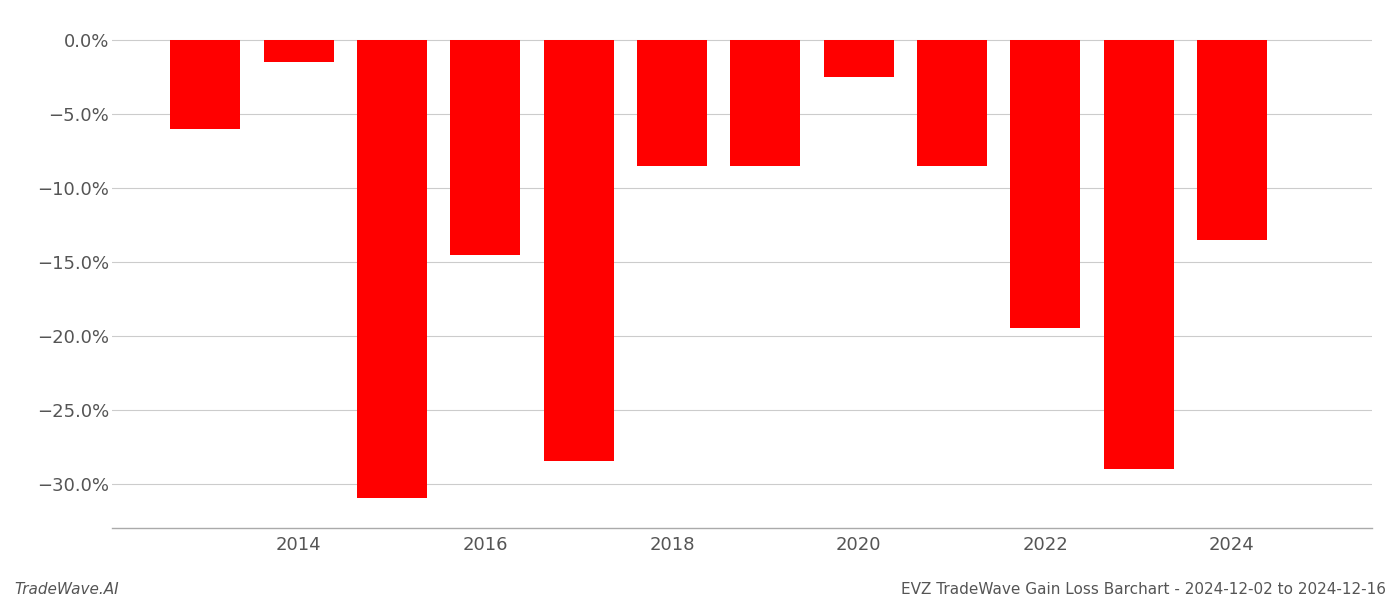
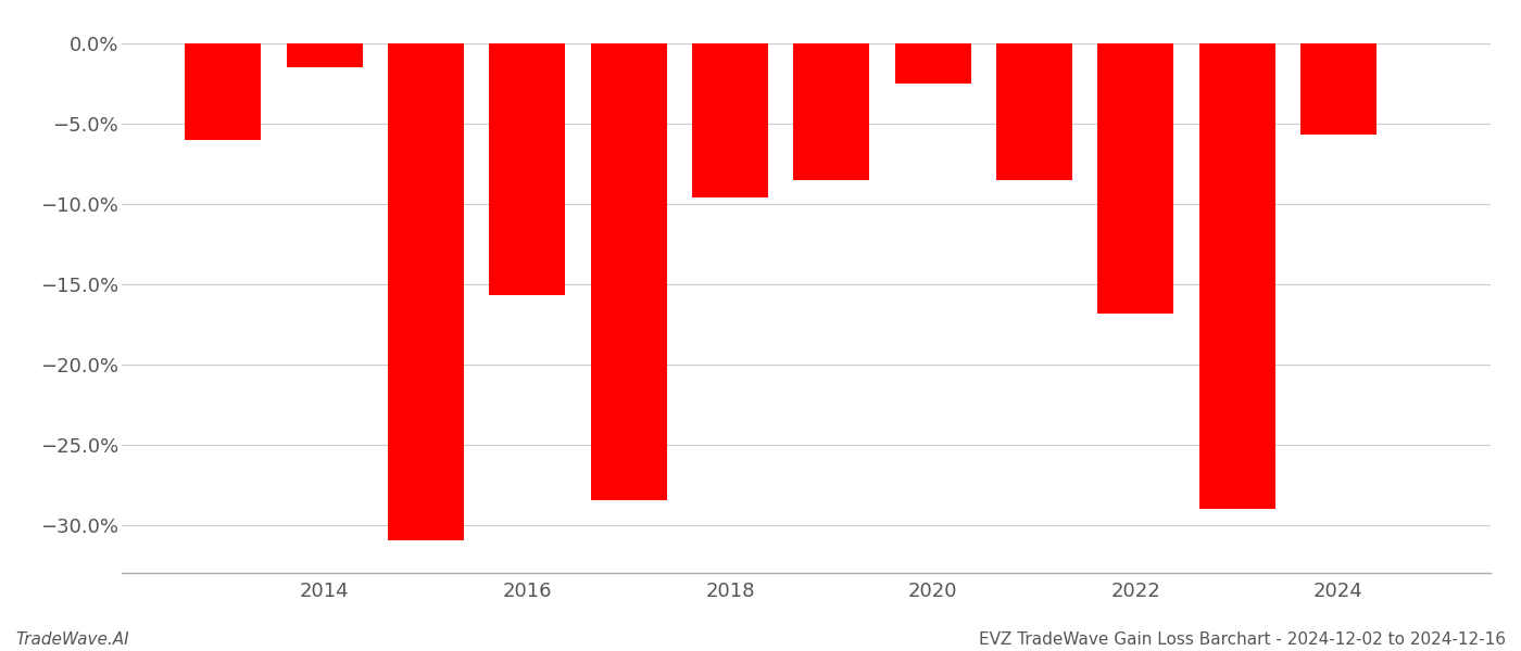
2016: -14.5% -> -15.7%
2018: -8.5% -> -9.6%
2022: -19.5% -> -16.8%
2024: -13.5% -> -5.7%
